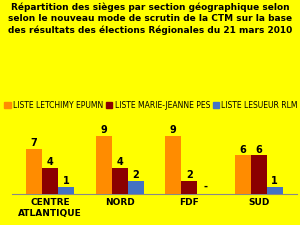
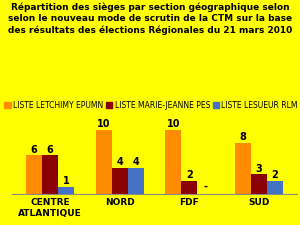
LISTE LETCHIMY EPUMN/CENTRE ATLANTIQUE: 7 -> 6
LISTE MARIE-JEANNE PES/CENTRE ATLANTIQUE: 4 -> 6
LISTE LETCHIMY EPUMN/NORD: 9 -> 10
LISTE LESUEUR RLM/NORD: 2 -> 4
LISTE LETCHIMY EPUMN/FDF: 9 -> 10
LISTE LETCHIMY EPUMN/SUD: 6 -> 8
LISTE MARIE-JEANNE PES/SUD: 6 -> 3
LISTE LESUEUR RLM/SUD: 1 -> 2
